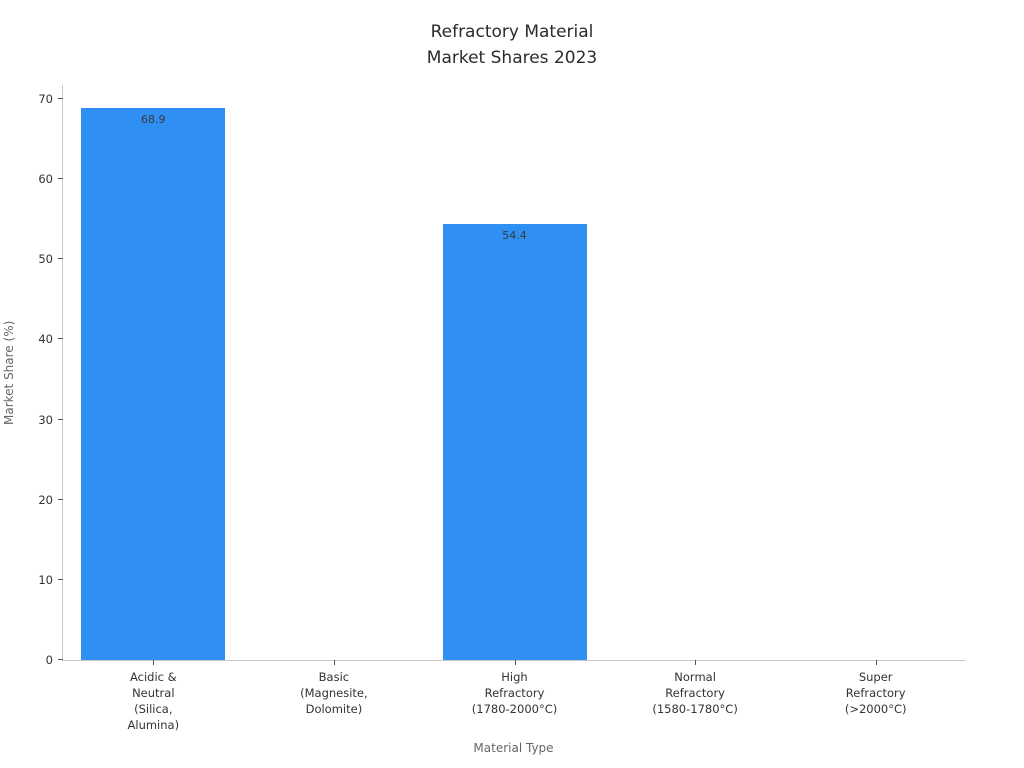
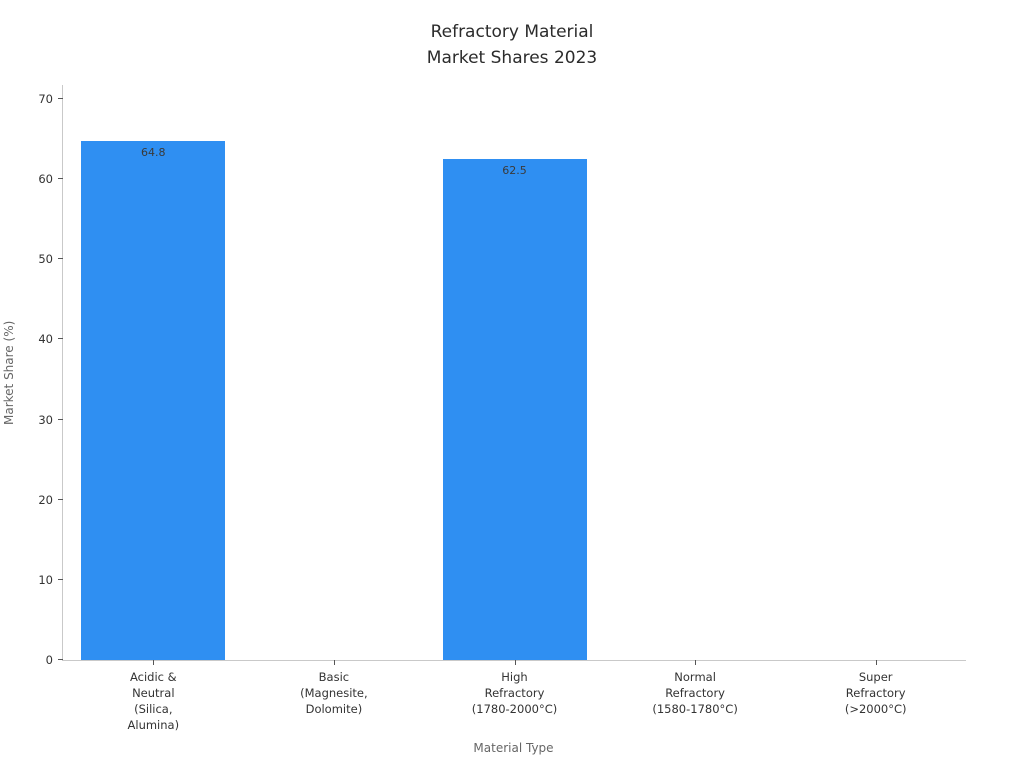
Acidic & Neutral (Silica, Alumina): 68.9 -> 64.8
High Refractory (1780-2000°C): 54.4 -> 62.5
